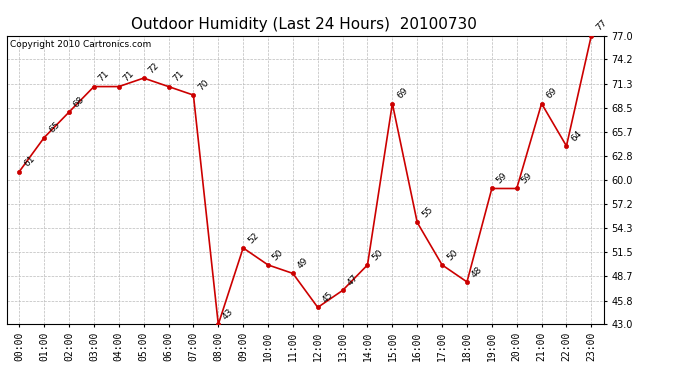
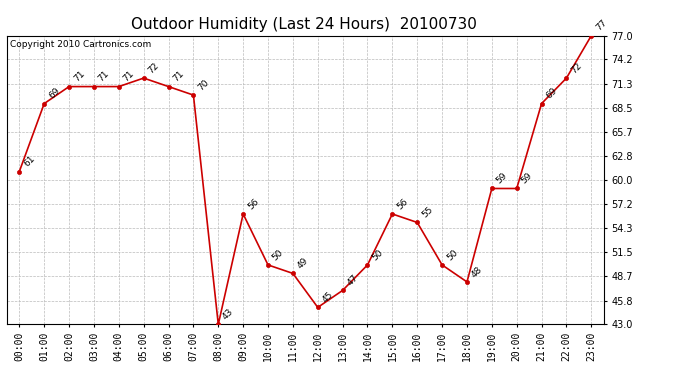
01:00: 65 -> 69
02:00: 68 -> 71
09:00: 52 -> 56
15:00: 69 -> 56
22:00: 64 -> 72
